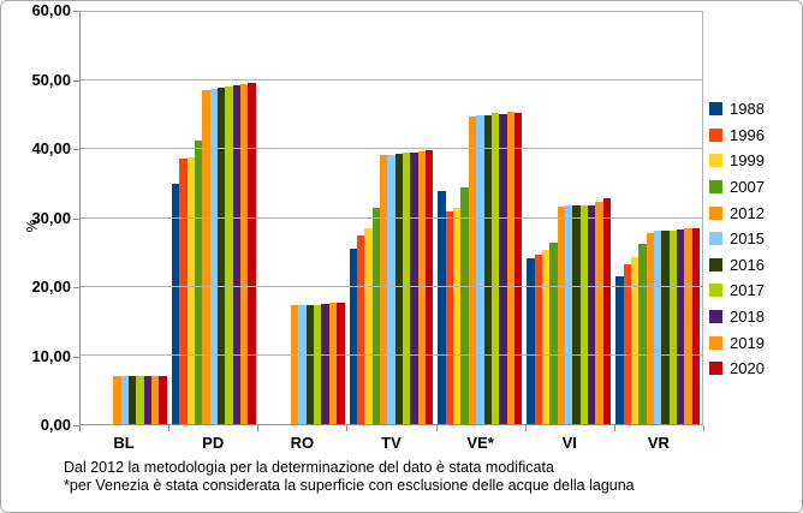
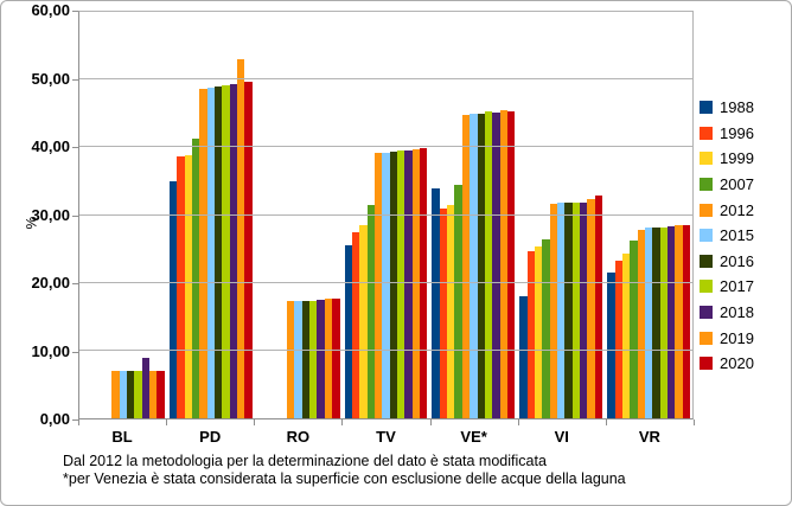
2018/BL: 7 -> 9
2019/PD: 50 -> 53
1988/VI: 24 -> 18
